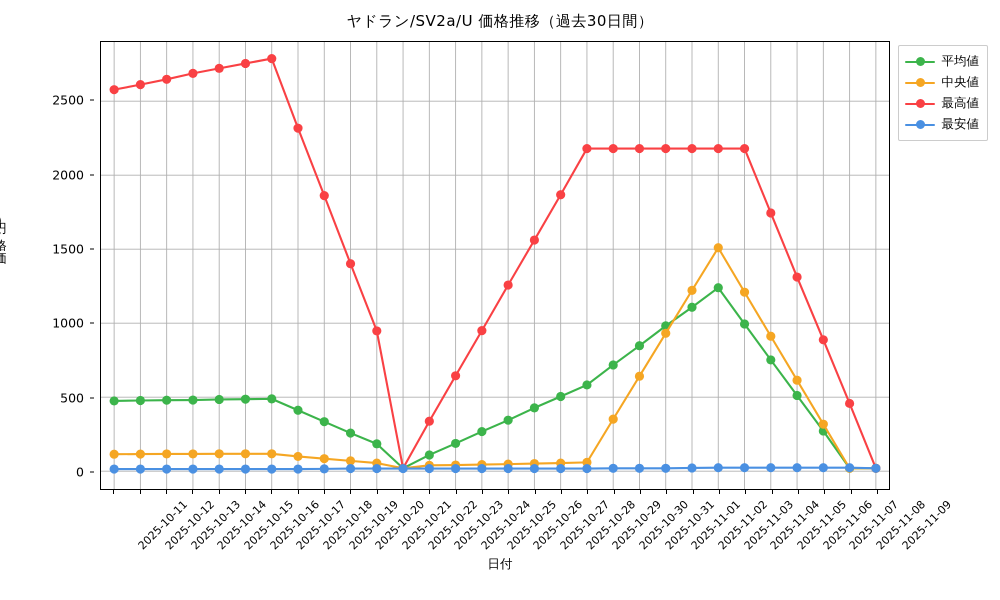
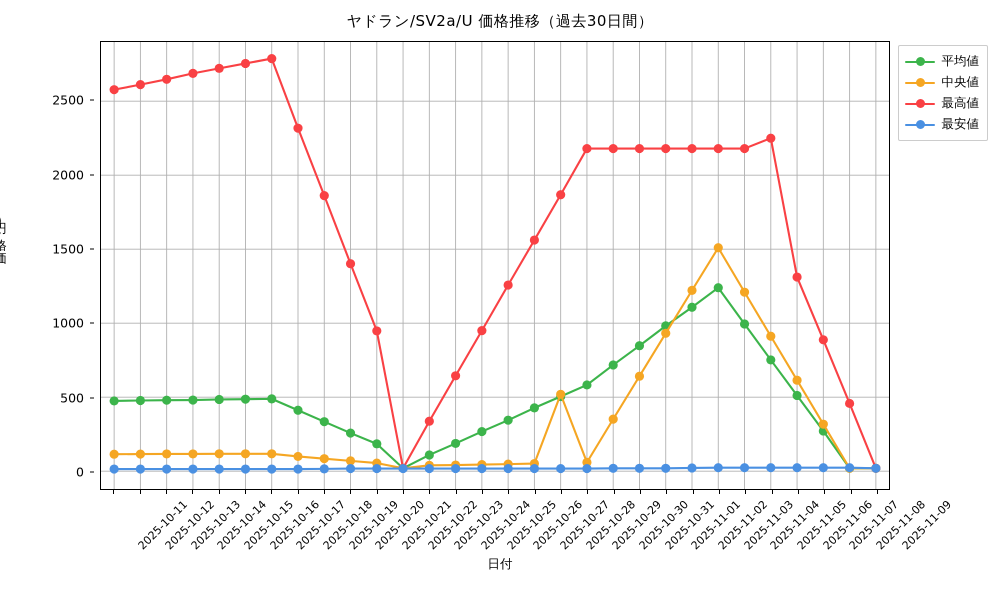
中央値/2025-10-28: 60 -> 520
最高値/2025-11-05: 1740 -> 2250
